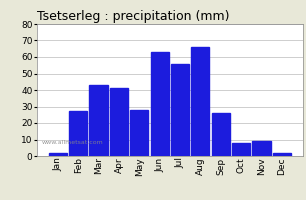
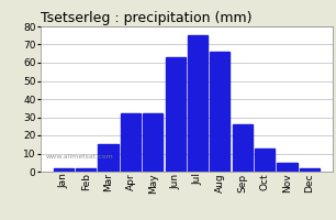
Feb: 27 -> 2
Mar: 43 -> 15
Apr: 41 -> 32
May: 28 -> 32
Jul: 56 -> 75
Oct: 8 -> 13
Nov: 9 -> 5
